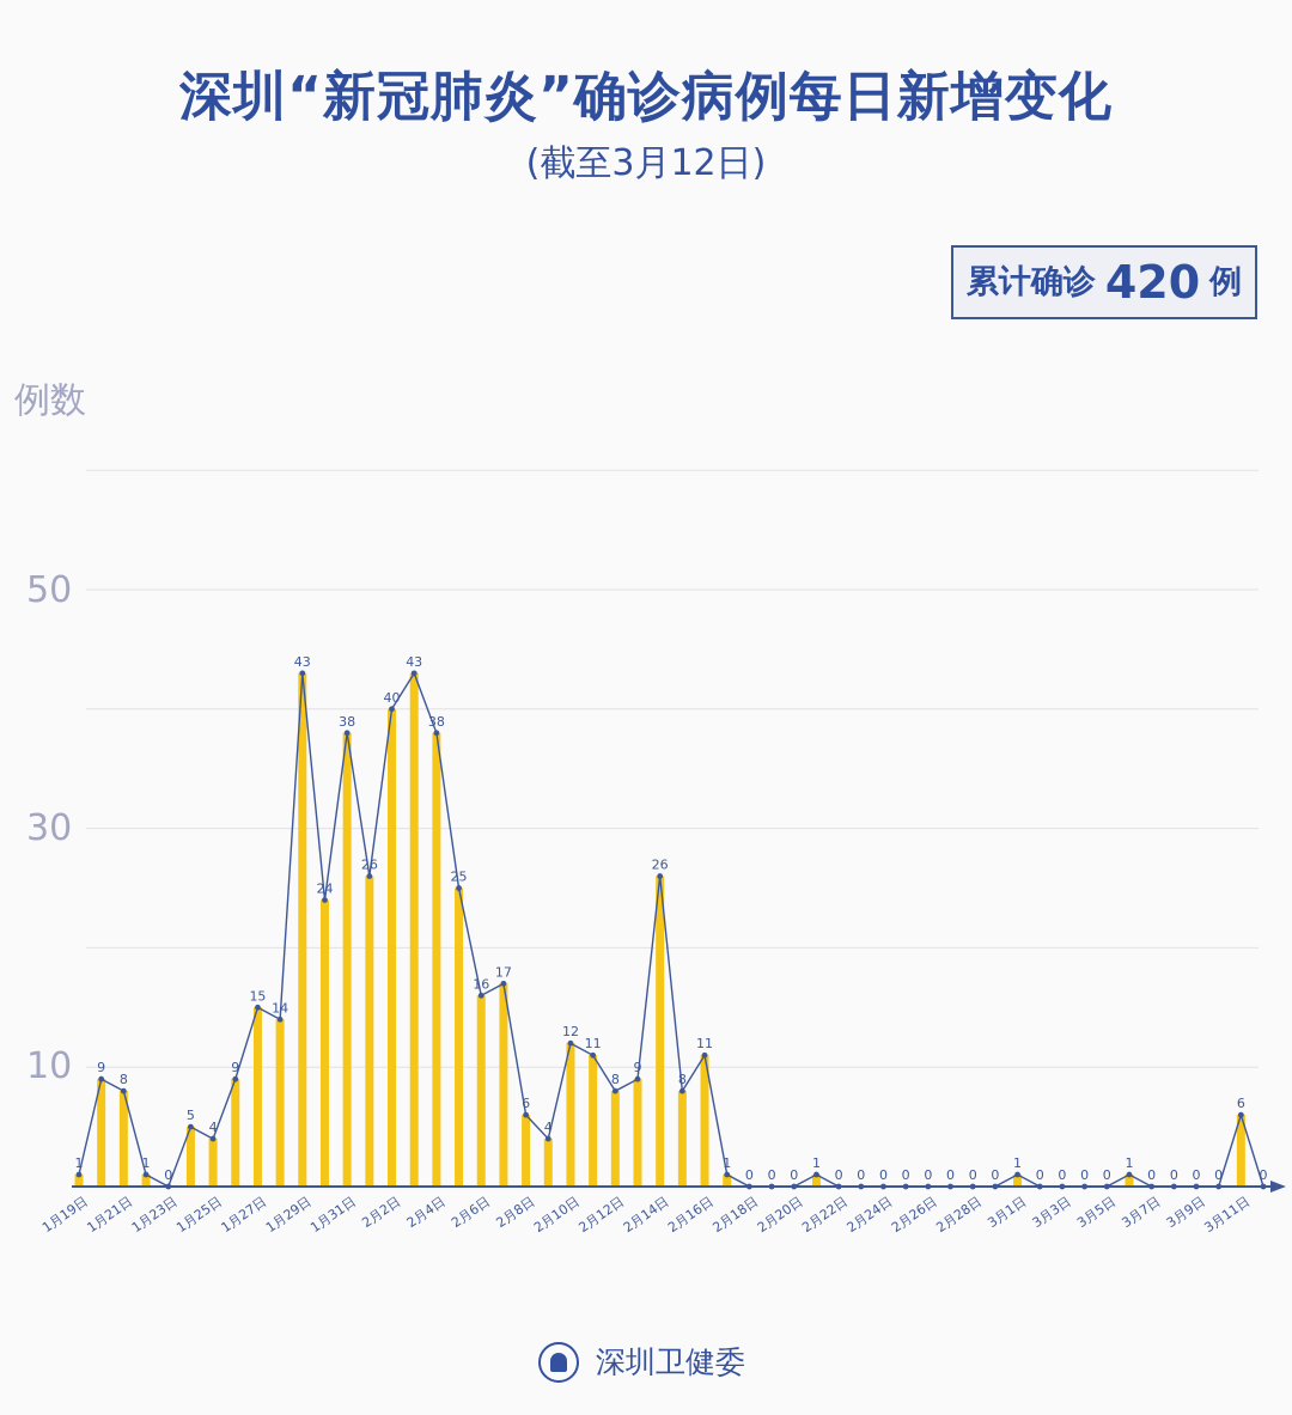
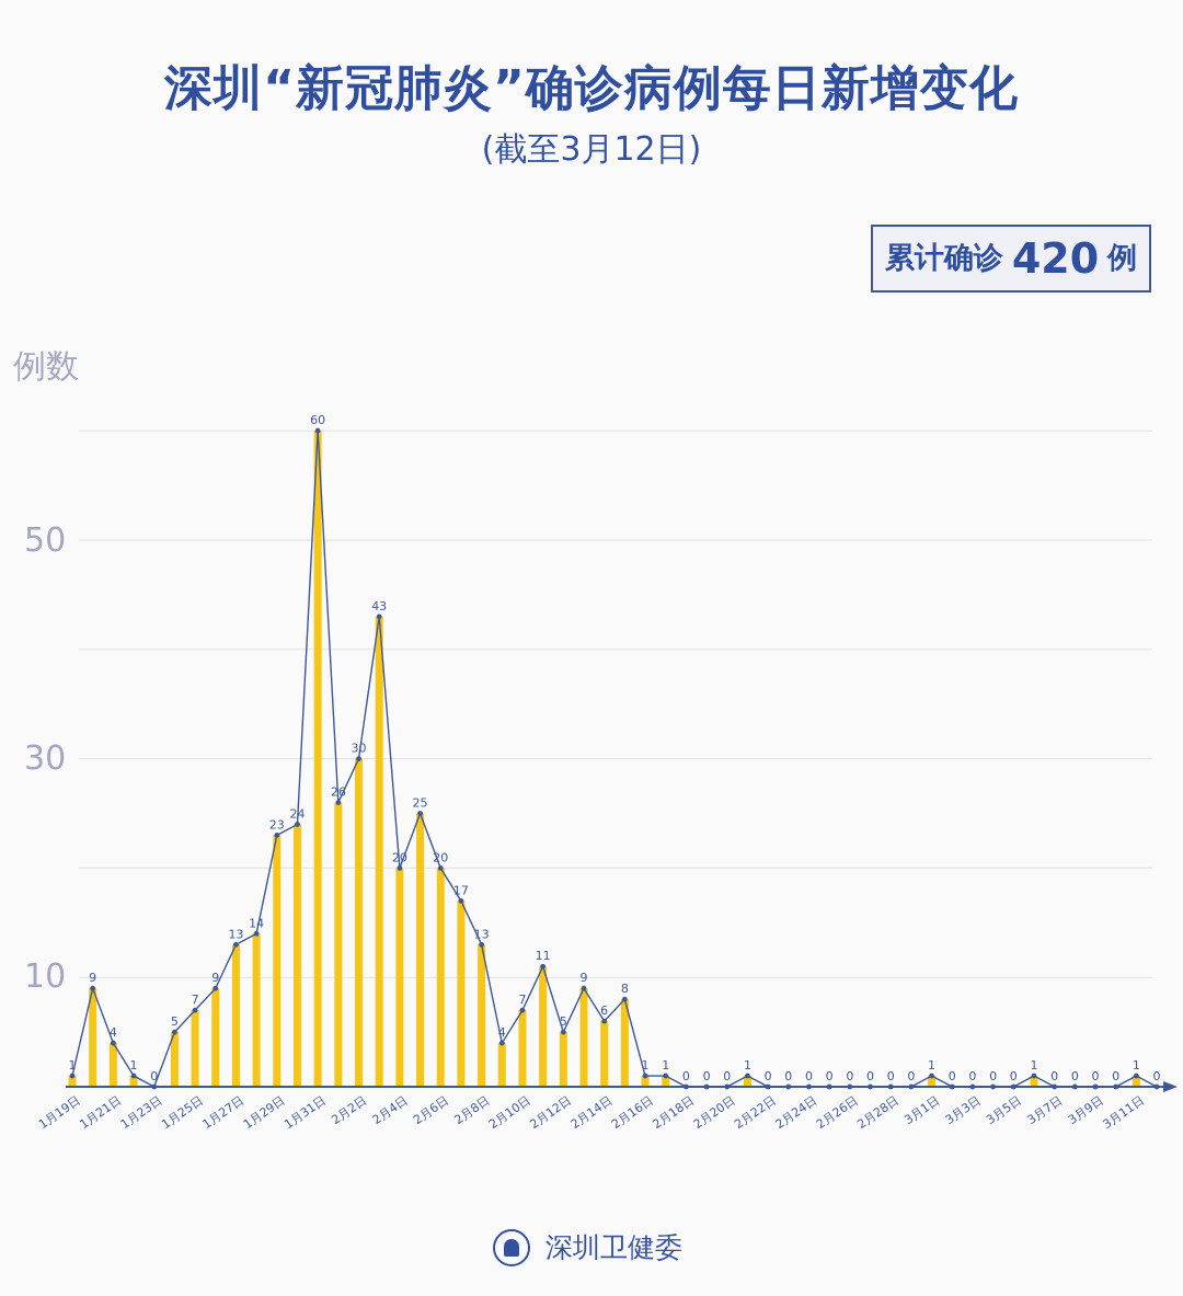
1月21日: 8 -> 4
1月25日: 4 -> 7
1月27日: 15 -> 13
1月29日: 43 -> 23
1月31日: 38 -> 60
2月2日: 40 -> 30
2月4日: 38 -> 20
2月6日: 16 -> 20
2月8日: 6 -> 13
2月10日: 12 -> 7
2月12日: 8 -> 5
2月14日: 26 -> 6
2月16日: 11 -> 1
3月11日: 6 -> 1
